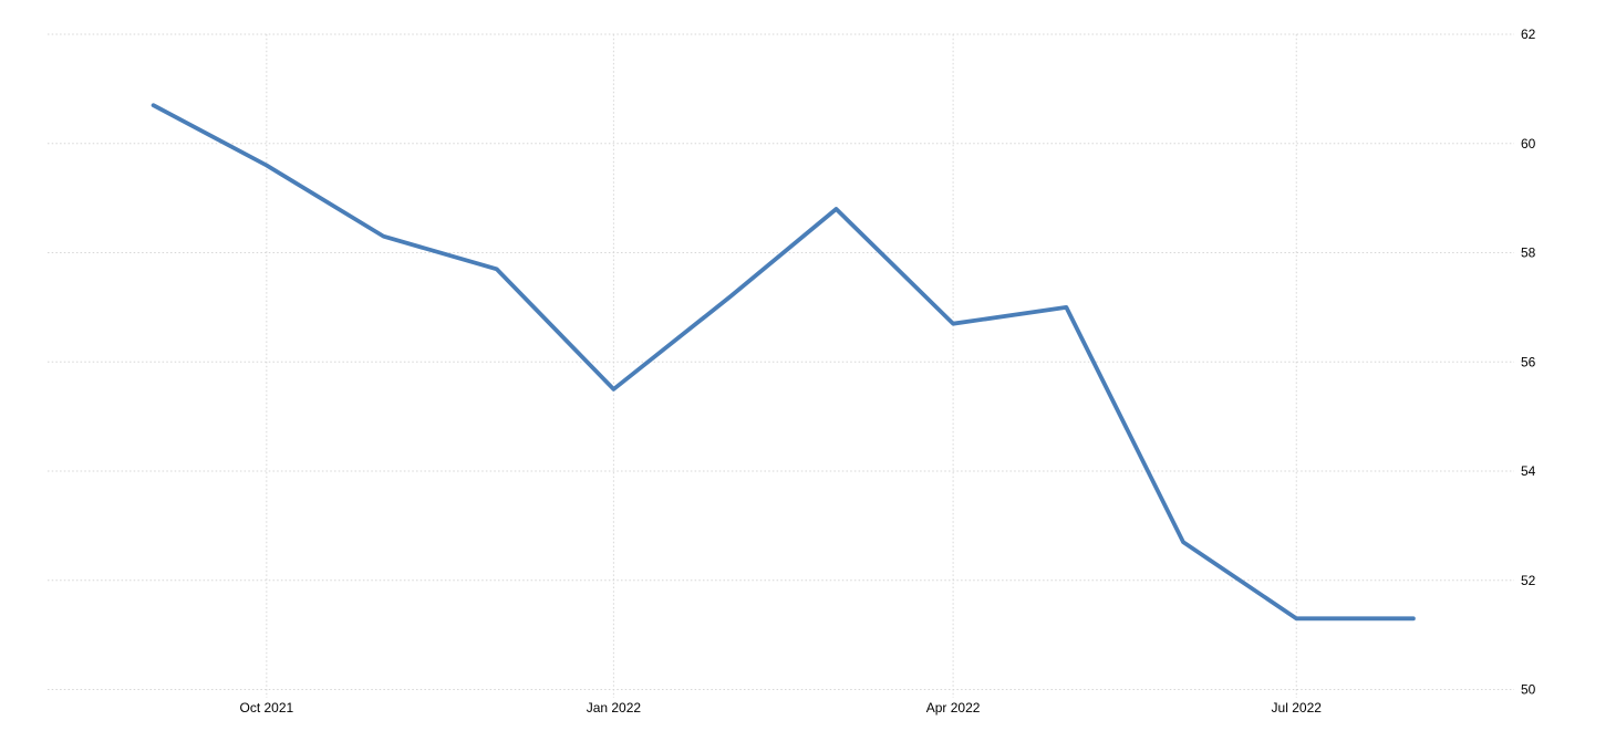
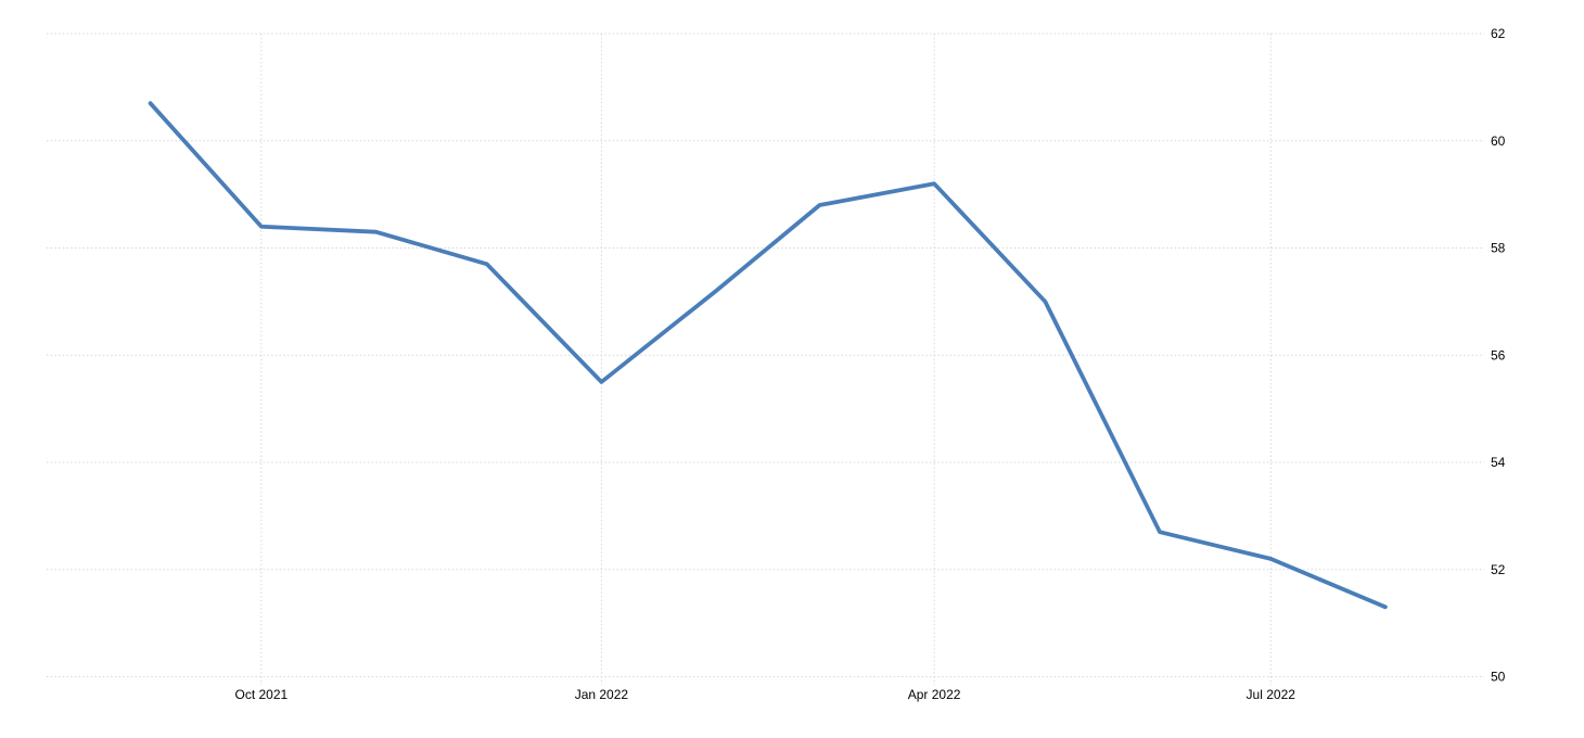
Oct 2021: 59.6 -> 58.4
Apr 2022: 56.7 -> 59.2
Jul 2022: 51.3 -> 52.2
